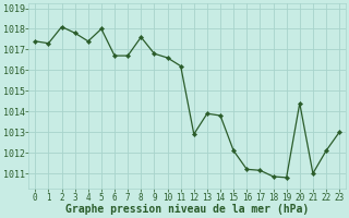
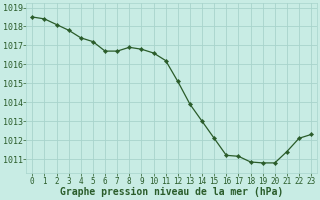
0: 1017.4 -> 1018.5
1: 1017.3 -> 1018.4
5: 1018.0 -> 1017.2
8: 1017.6 -> 1016.9
12: 1012.9 -> 1015.1
14: 1013.8 -> 1013.0
20: 1014.4 -> 1010.8
21: 1011.0 -> 1011.4
23: 1013.0 -> 1012.3
